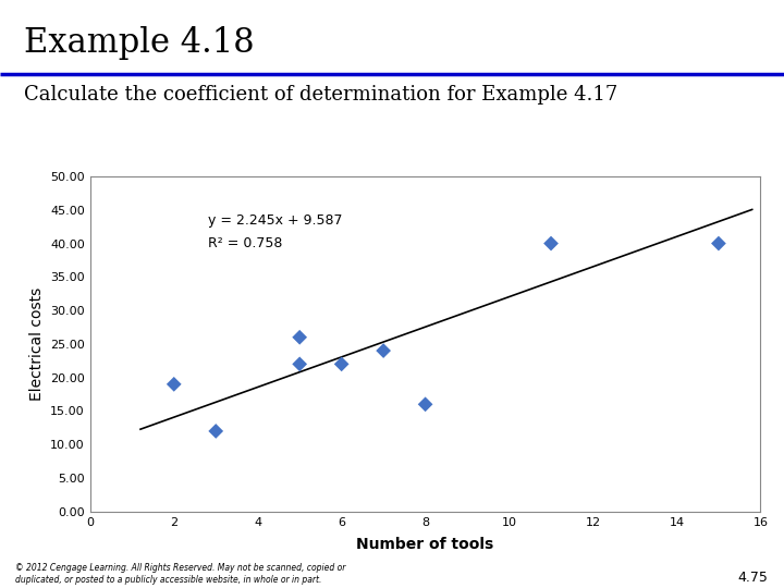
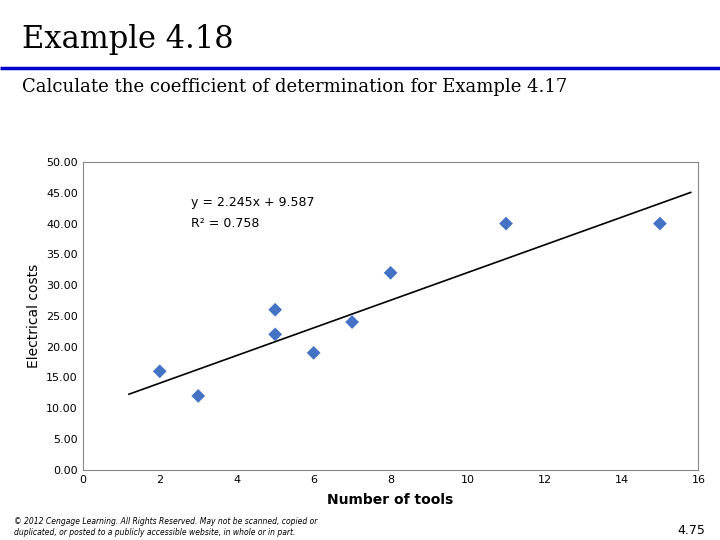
2: 19 -> 16
6: 22 -> 19
8: 16 -> 32
